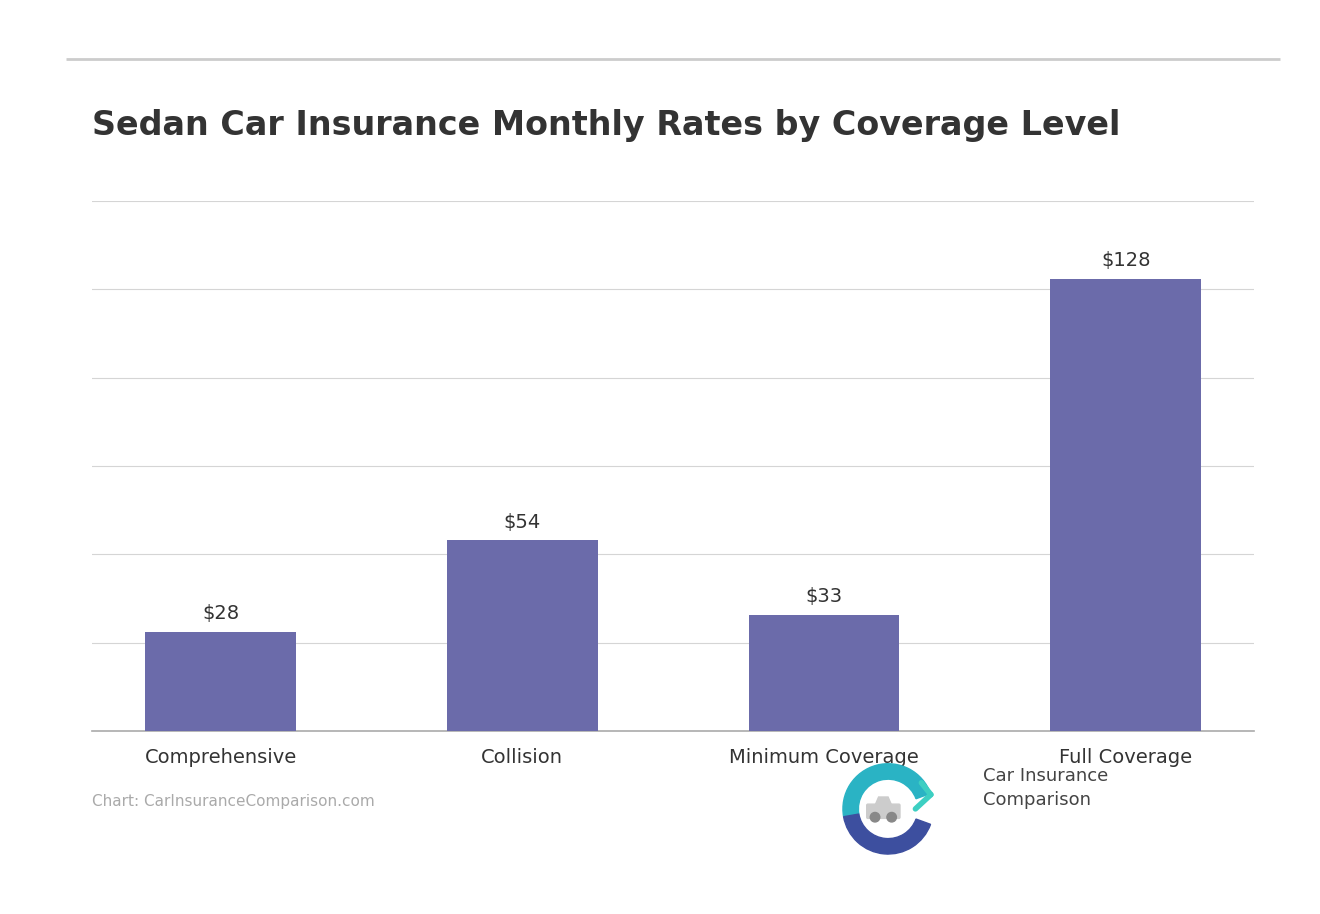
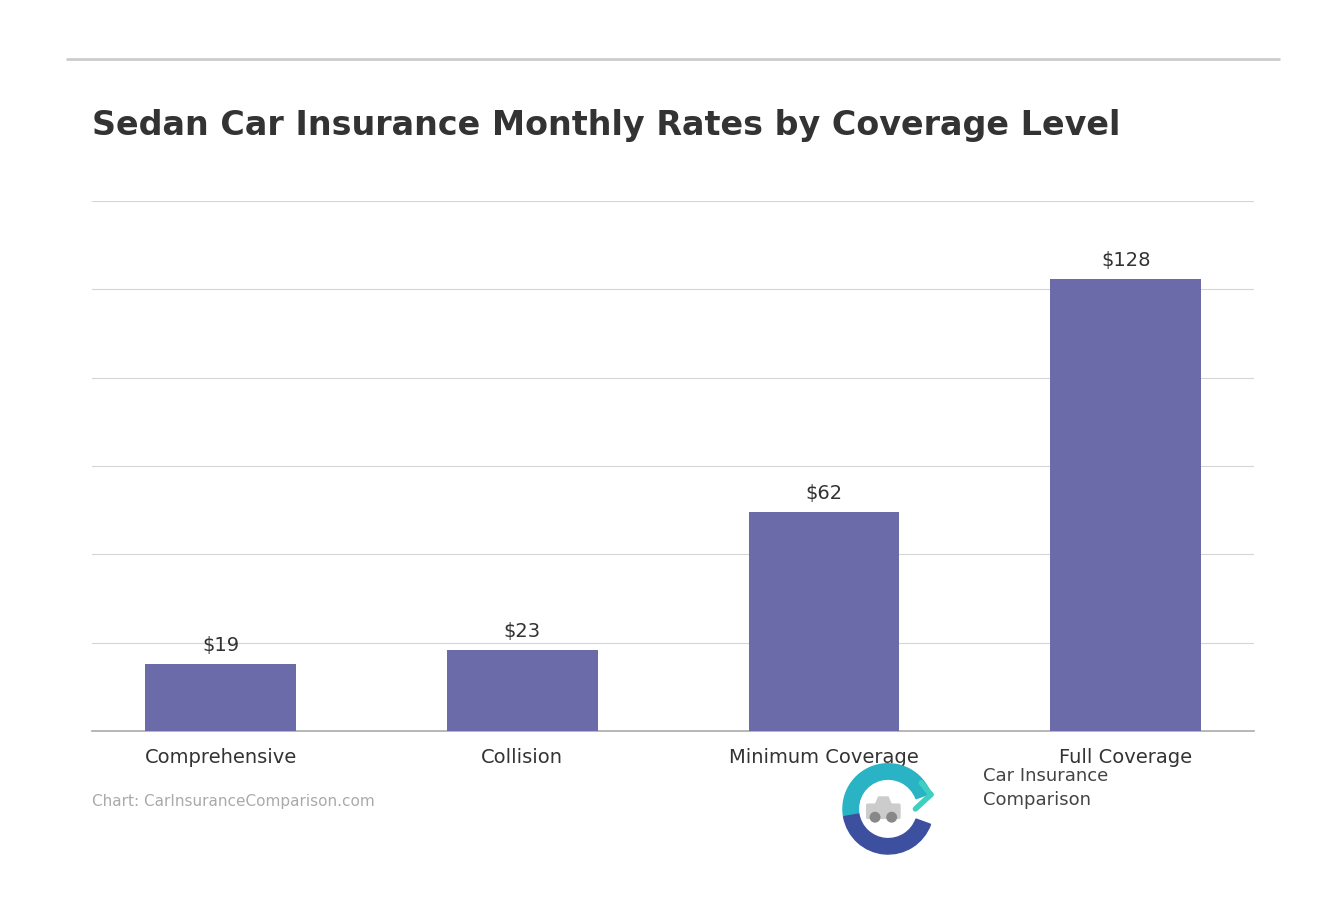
Comprehensive: $28 -> $19
Collision: $54 -> $23
Minimum Coverage: $33 -> $62
